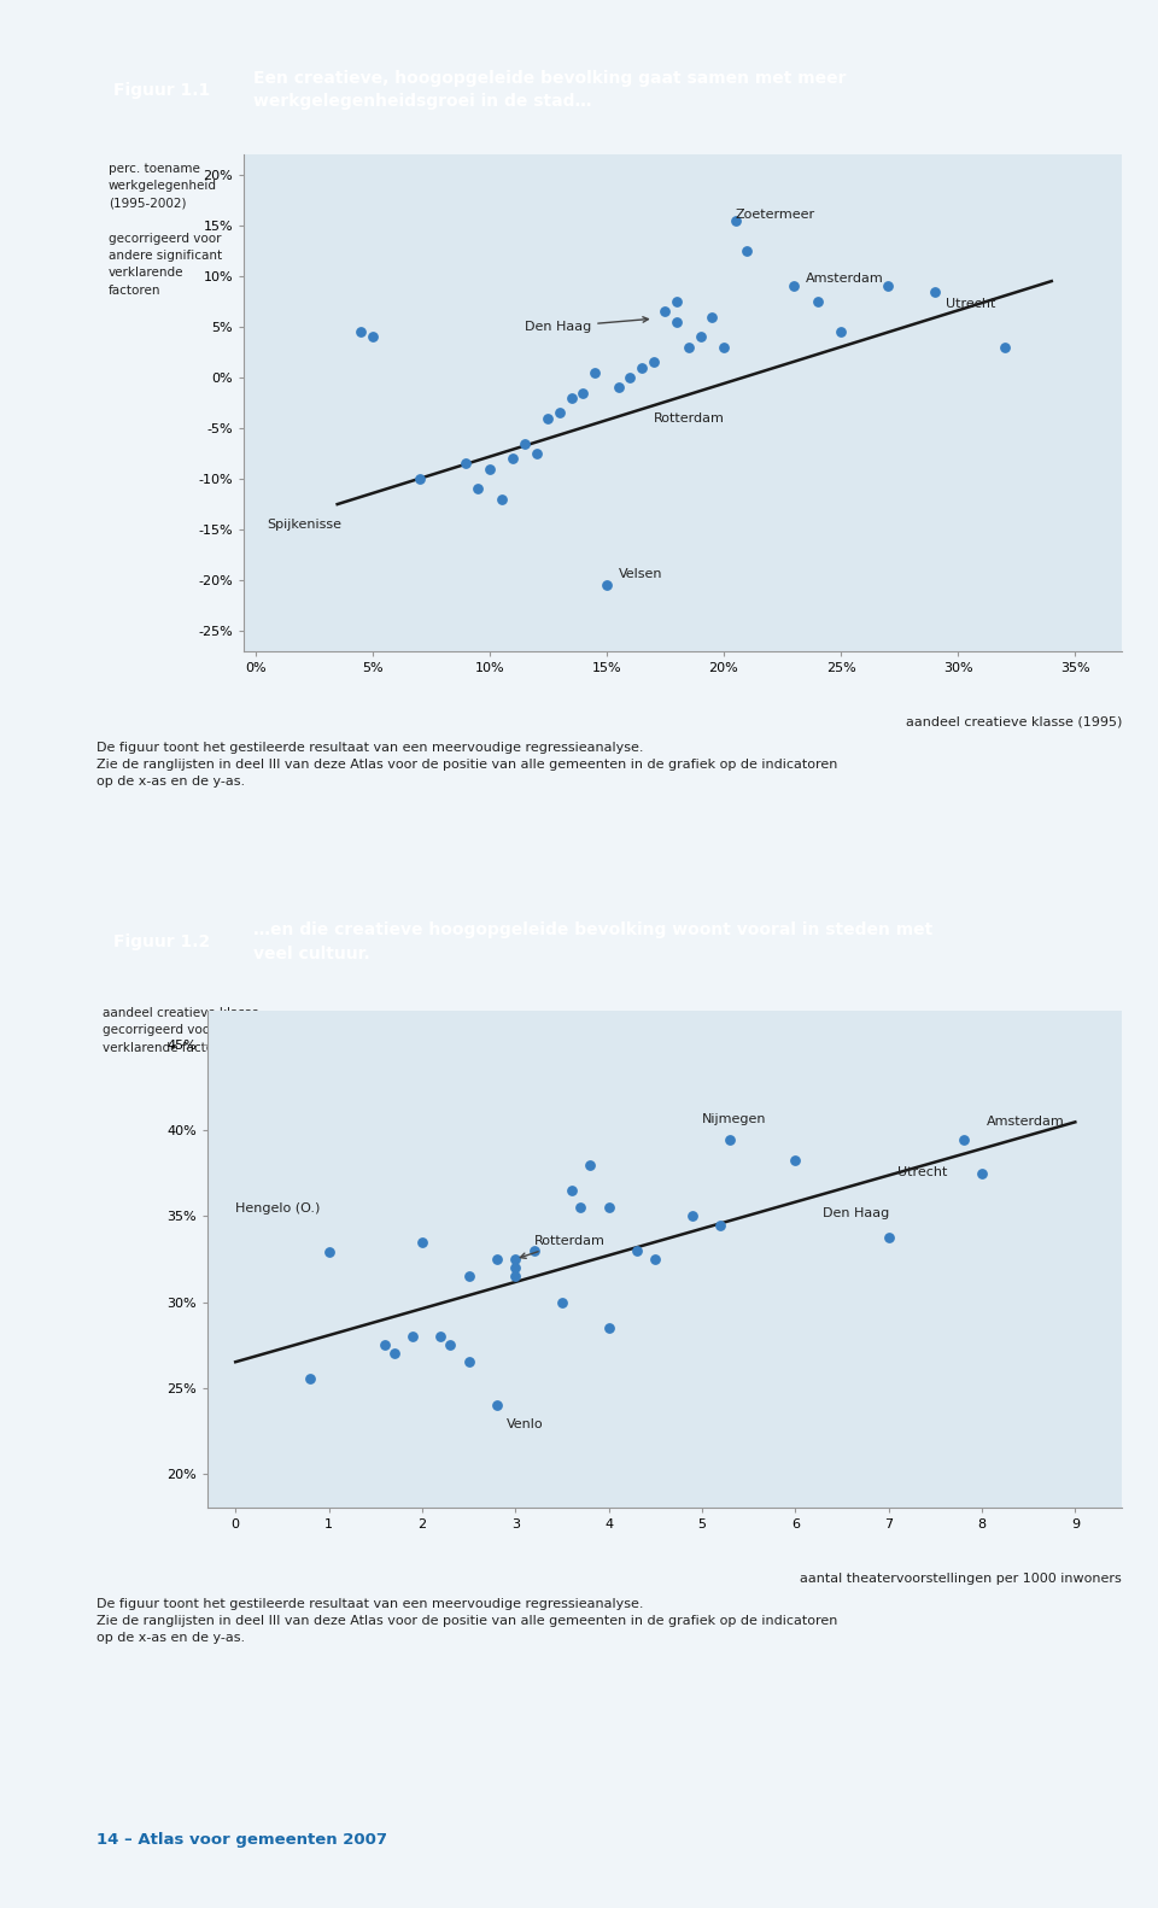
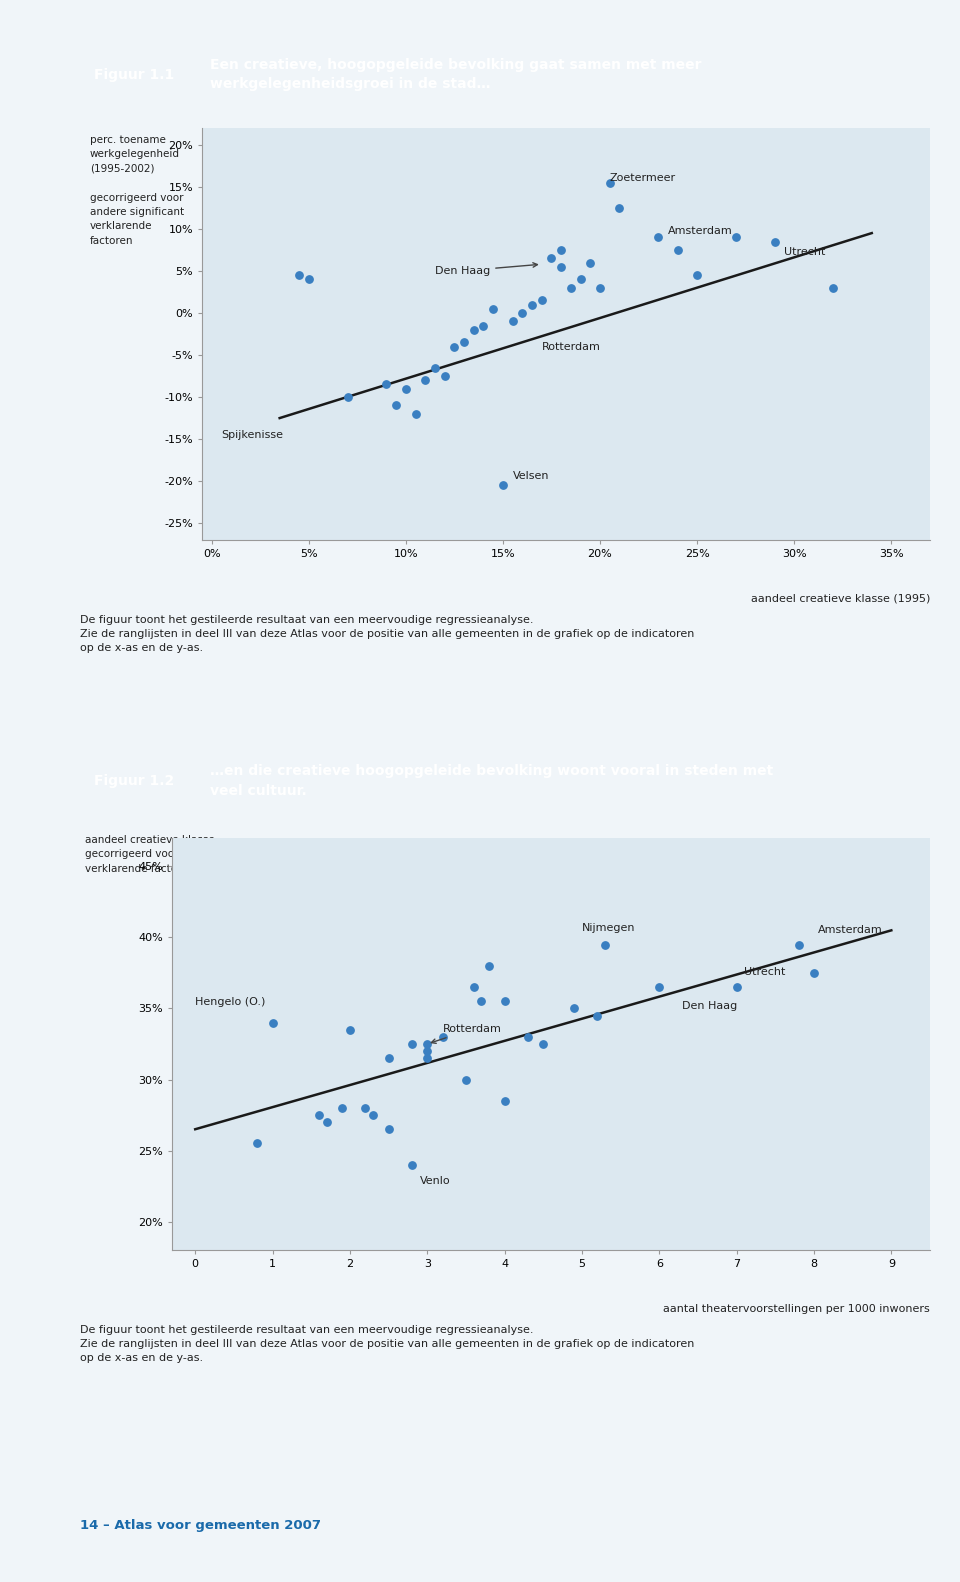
1: 32.9% -> 34.0%
6: 38.3% -> 36.5%
7: 33.8% -> 36.5%
